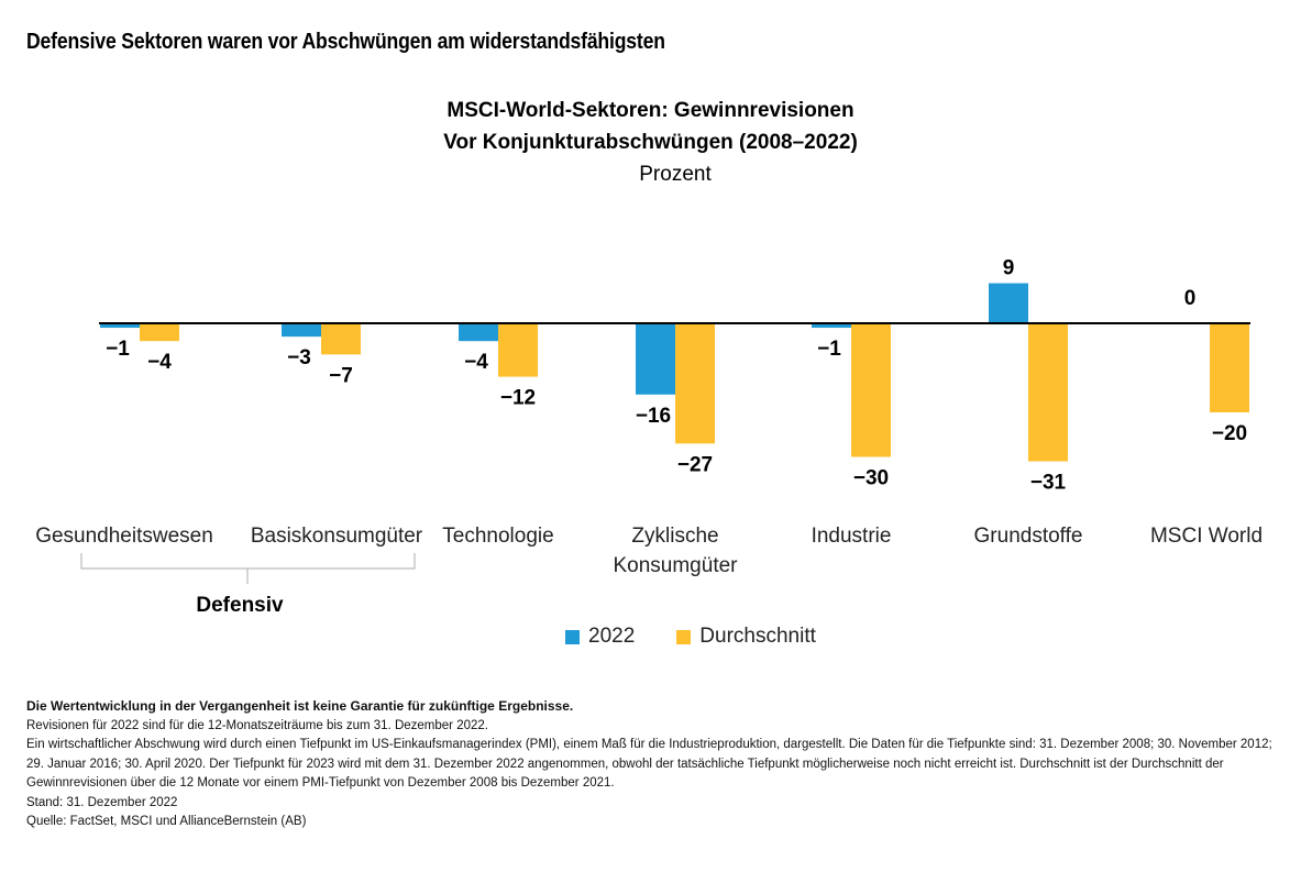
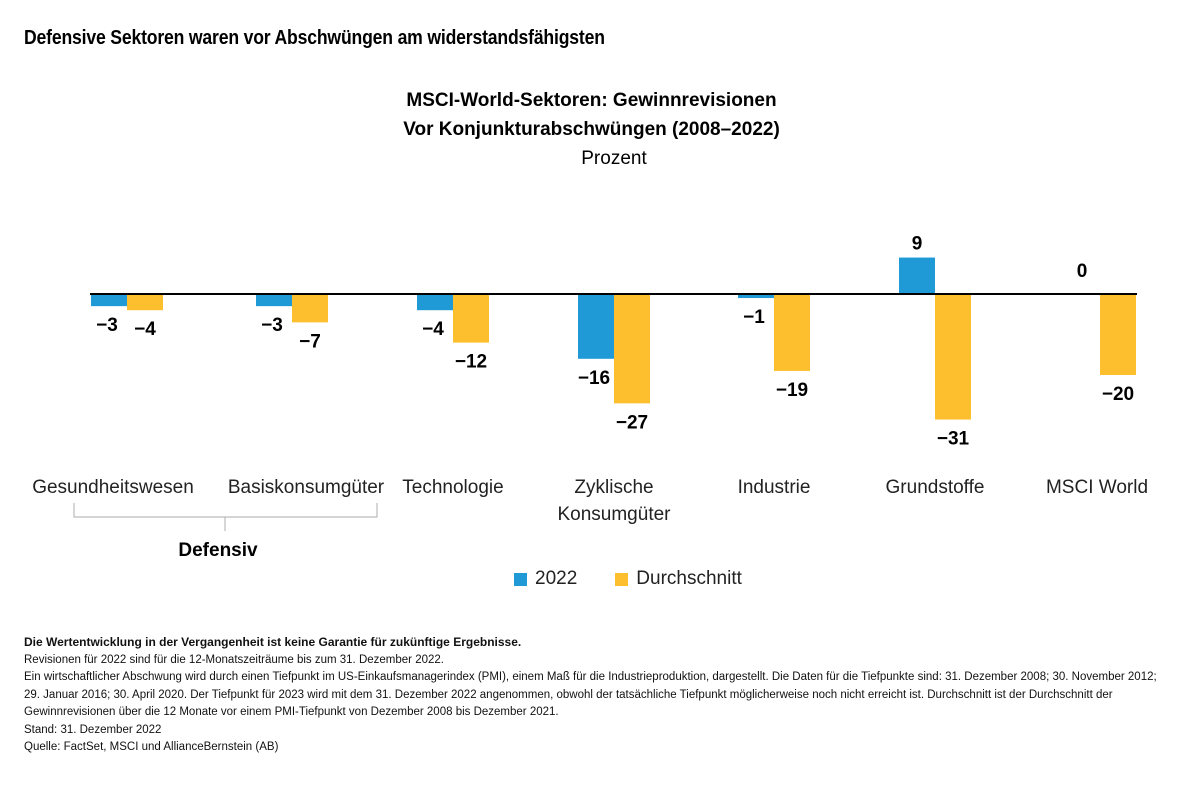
2022/Gesundheitswesen: −1 -> −3
Durchschnitt/Industrie: −30 -> −19
